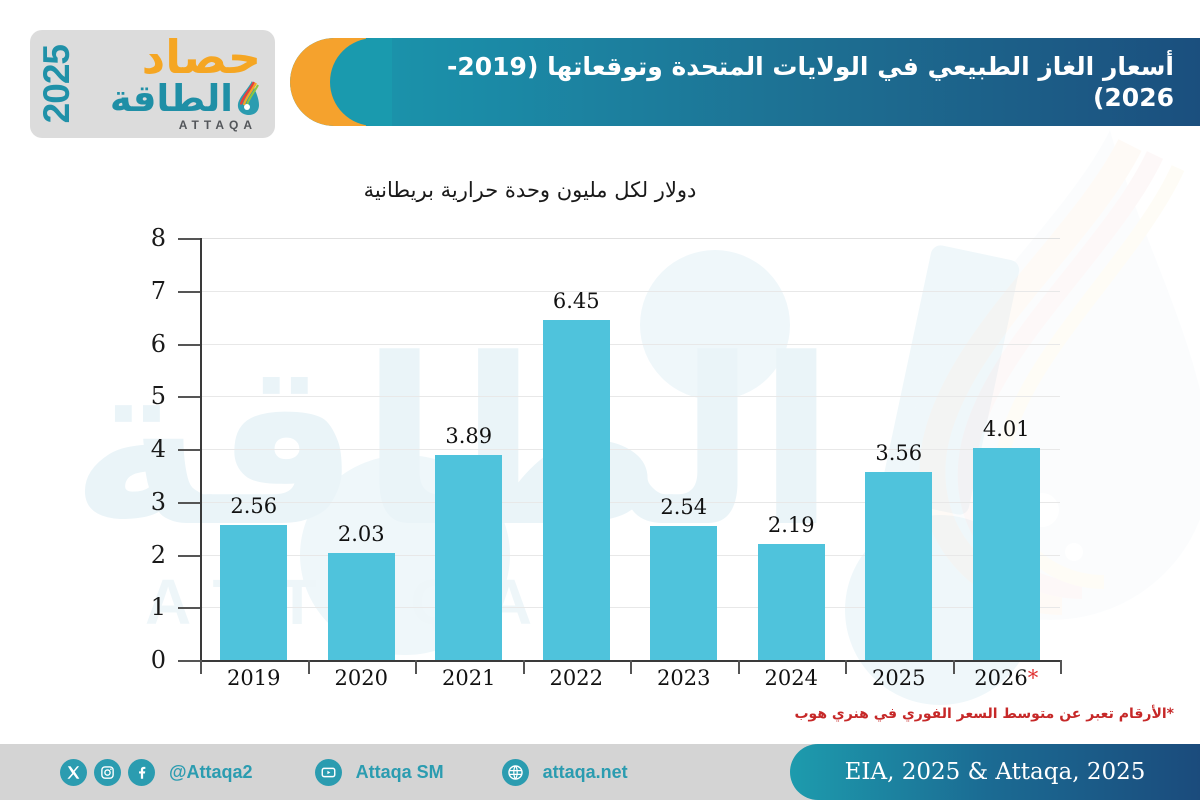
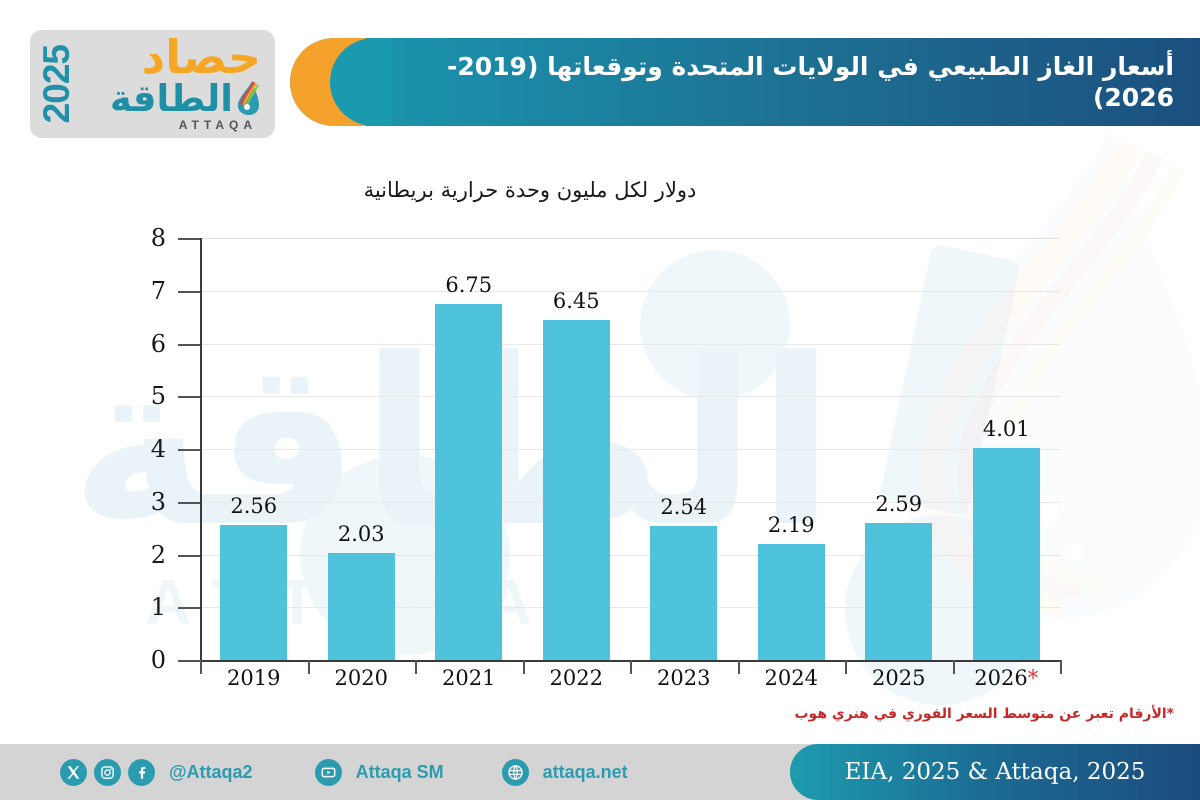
2021: 3.89 -> 6.75
2025: 3.56 -> 2.59
